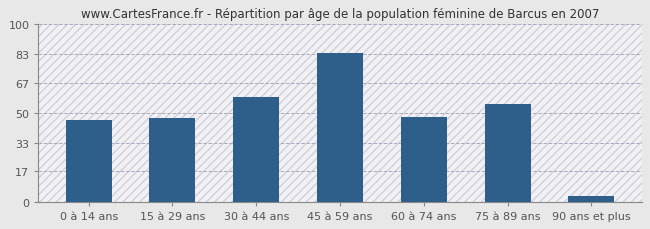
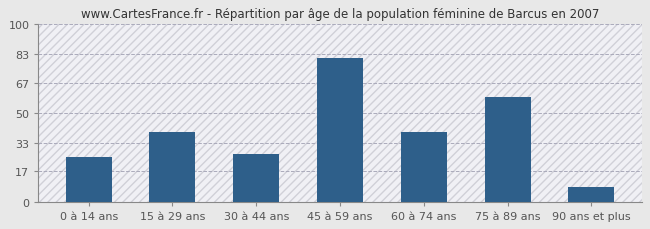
0 à 14 ans: 46 -> 25
15 à 29 ans: 47 -> 39
30 à 44 ans: 59 -> 27
45 à 59 ans: 84 -> 81
60 à 74 ans: 48 -> 39
75 à 89 ans: 55 -> 59
90 ans et plus: 3 -> 8
